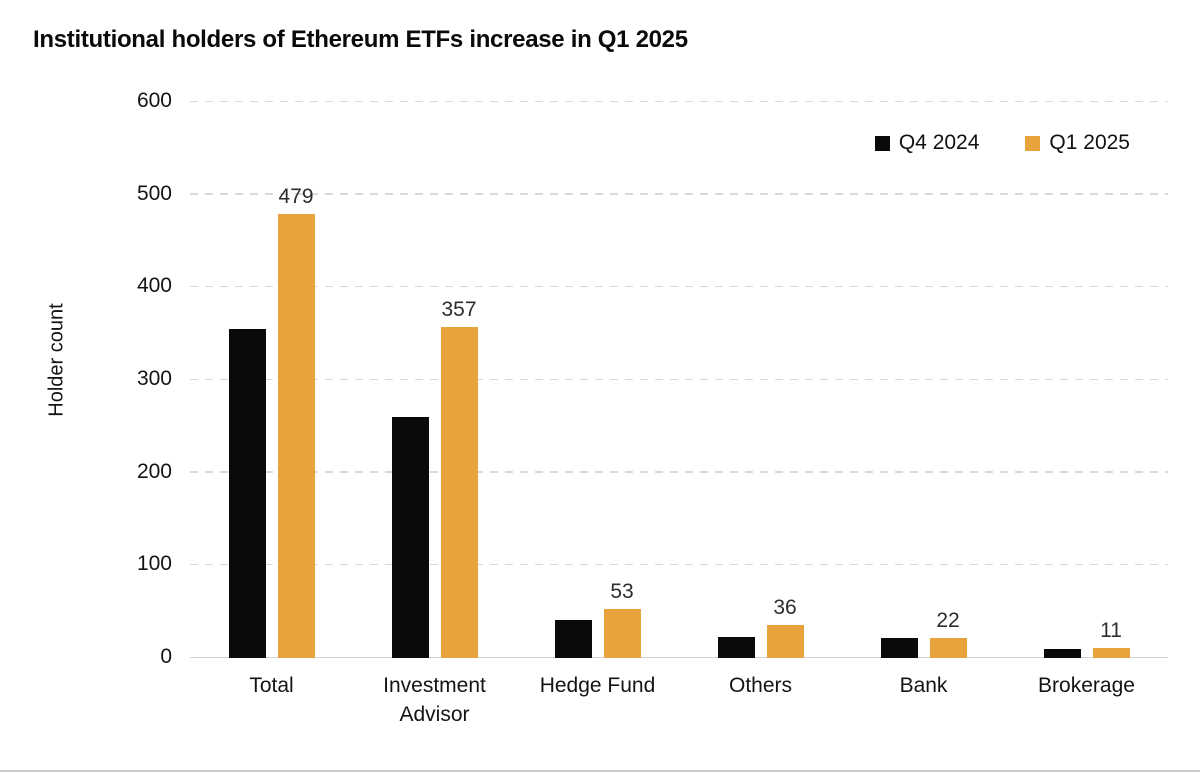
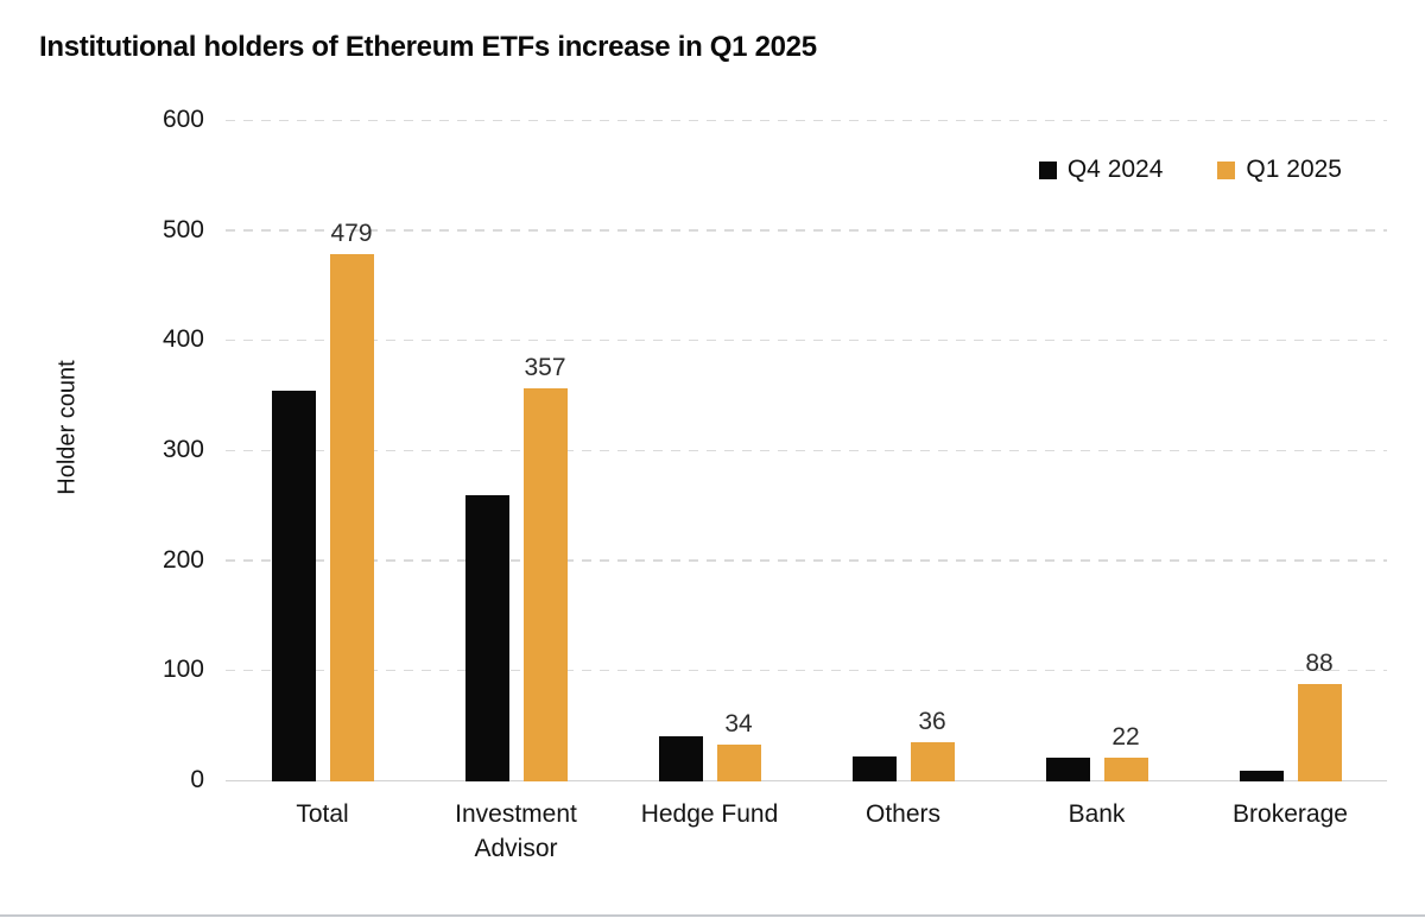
Q1 2025/Hedge Fund: 53 -> 34
Q1 2025/Brokerage: 11 -> 88
